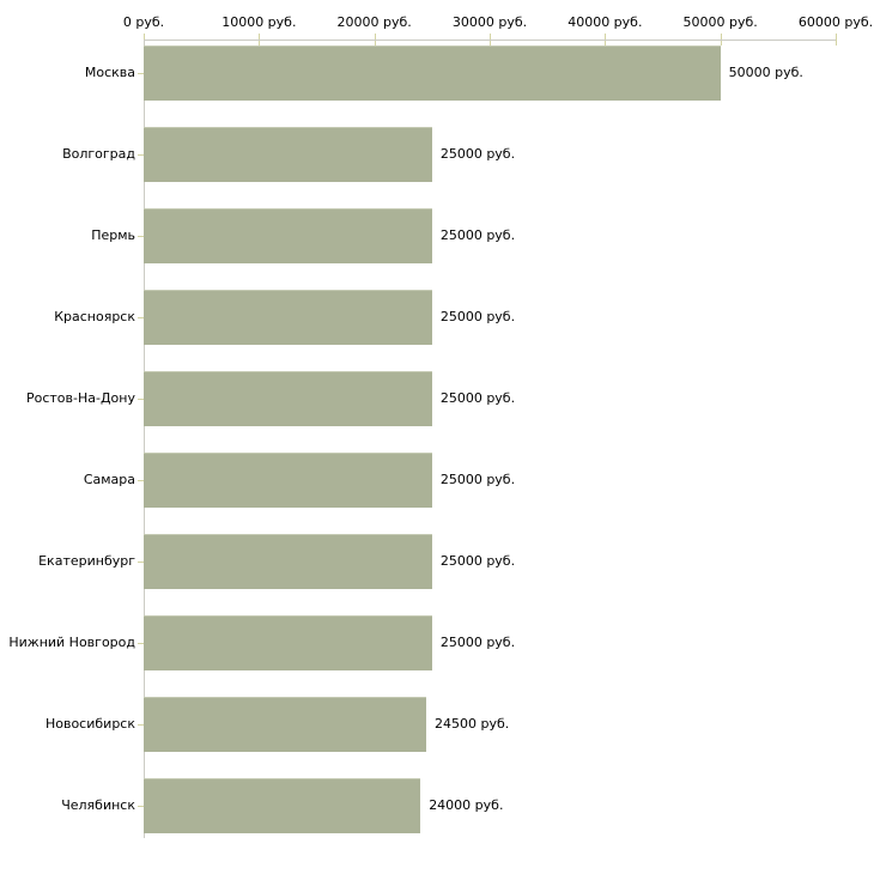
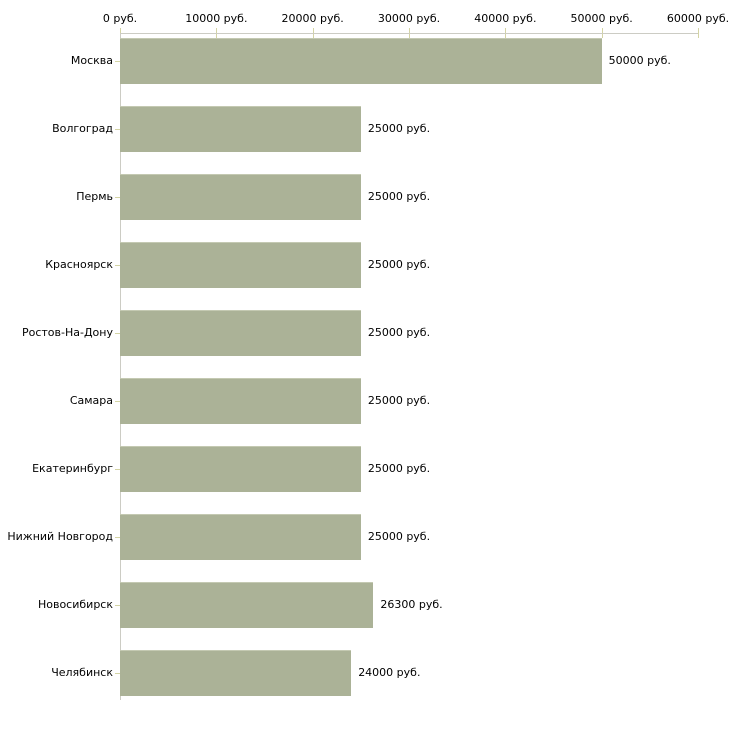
Новосибирск: 24500 -> 26300
